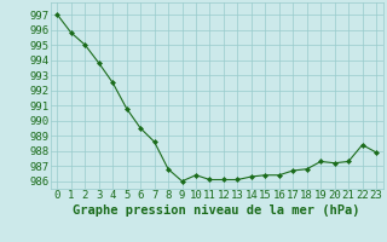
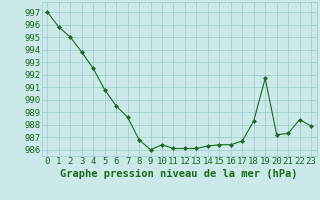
18: 986.8 -> 988.3
19: 987.3 -> 991.7
